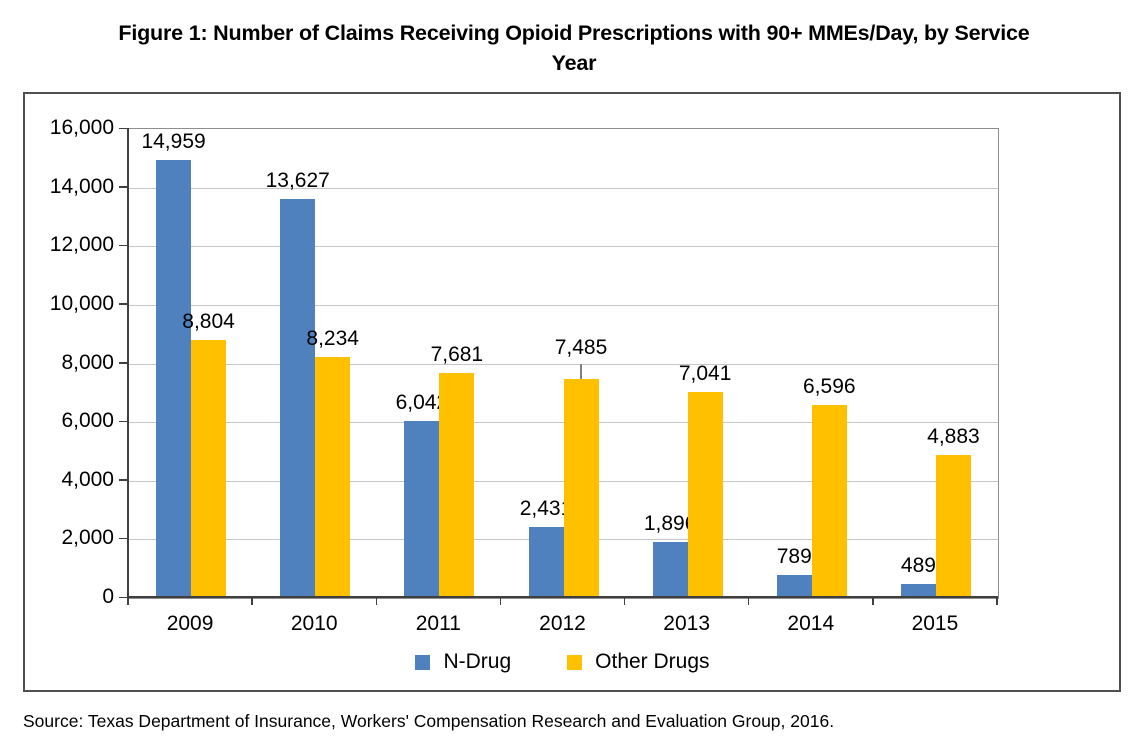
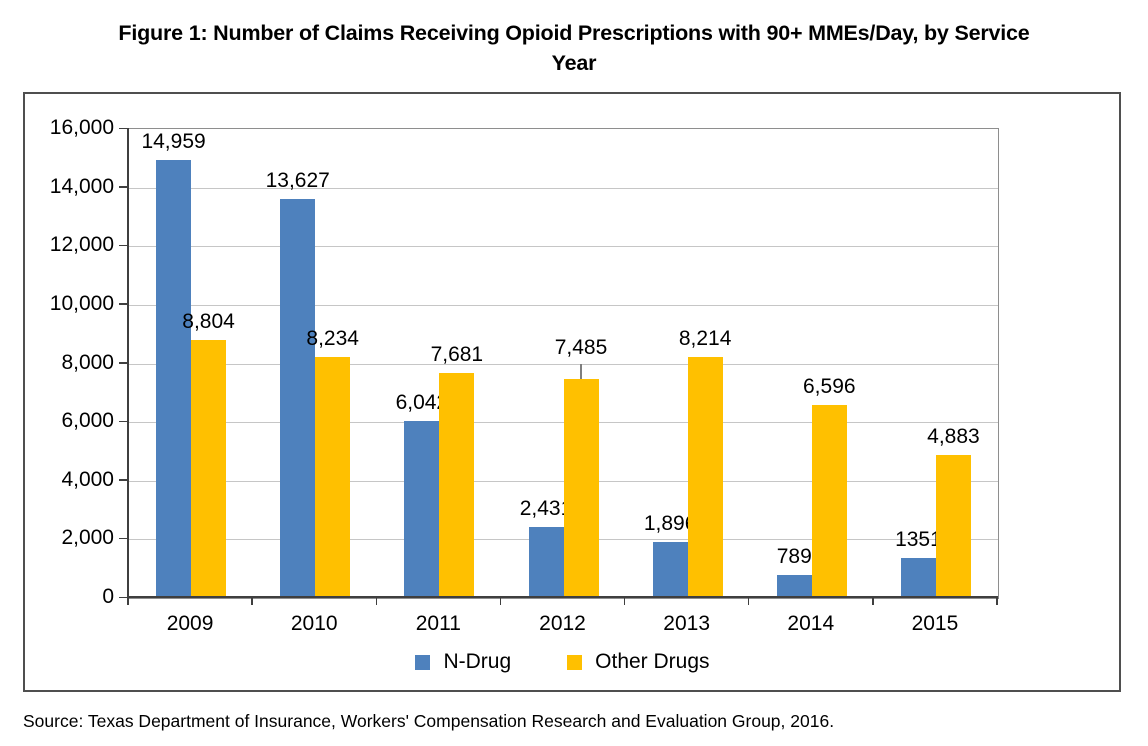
Other Drugs/2013: 7,041 -> 8,214
N-Drug/2015: 489 -> 1351
